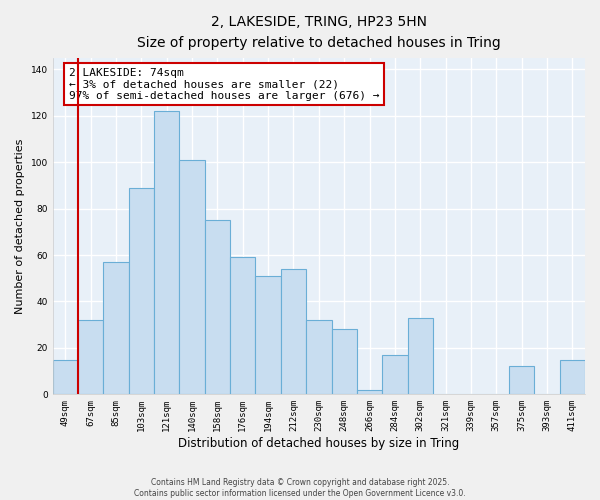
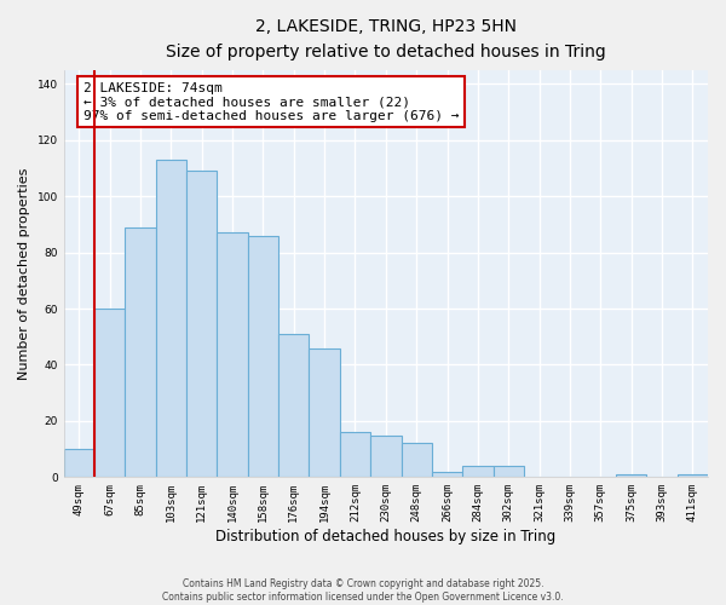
49sqm: 15 -> 10
67sqm: 32 -> 60
85sqm: 57 -> 89
103sqm: 89 -> 113
121sqm: 122 -> 109
140sqm: 101 -> 87
158sqm: 75 -> 86
176sqm: 59 -> 51
194sqm: 51 -> 46
212sqm: 54 -> 16
230sqm: 32 -> 15
248sqm: 28 -> 12
284sqm: 17 -> 4
302sqm: 33 -> 4
375sqm: 12 -> 1
411sqm: 15 -> 1
